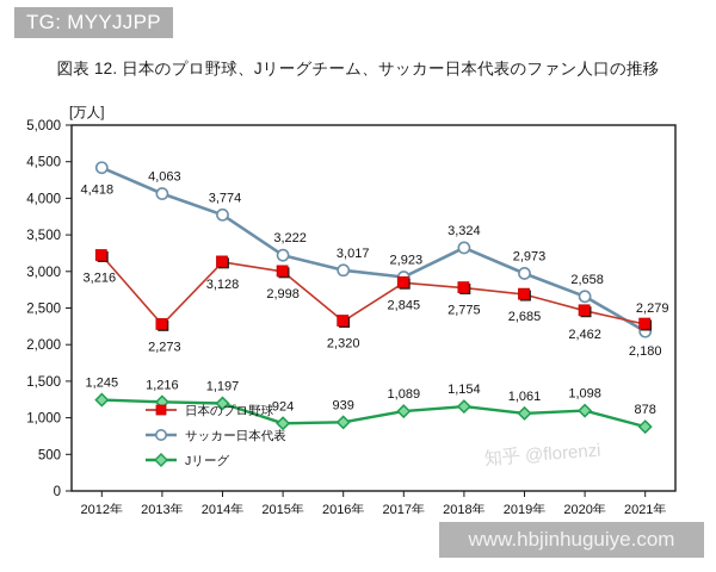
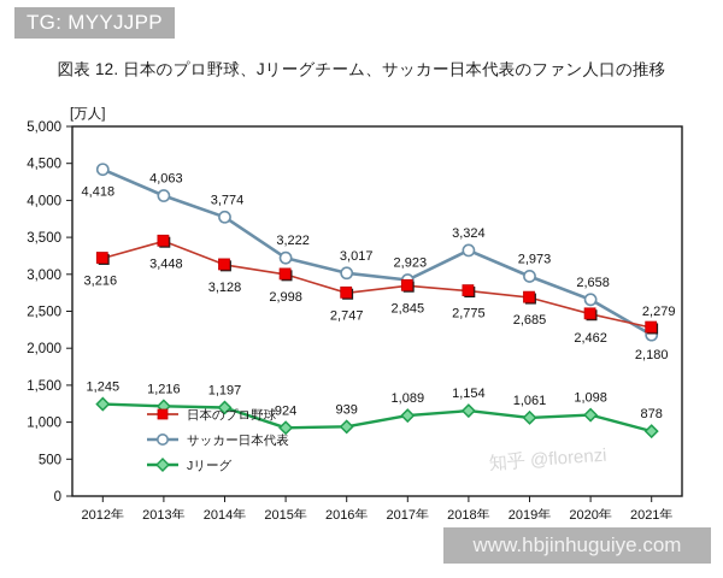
日本のプロ野球/2013年: 2,273 -> 3,448
日本のプロ野球/2016年: 2,320 -> 2,747
